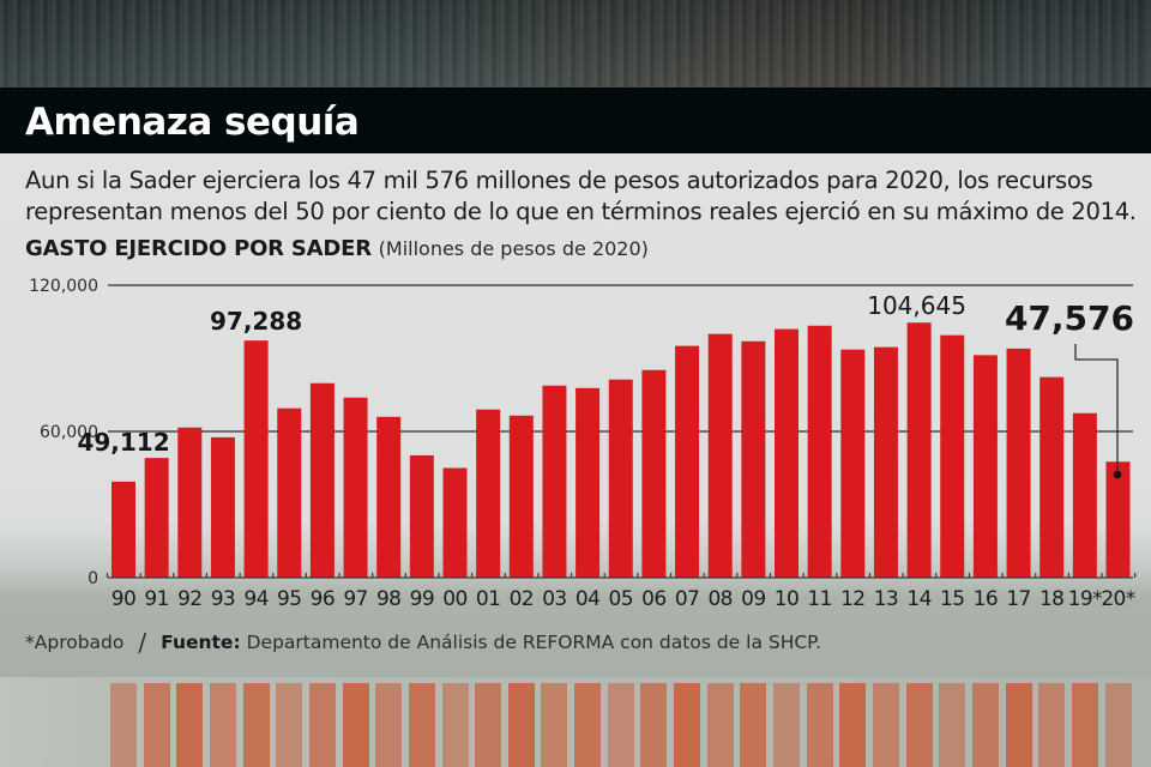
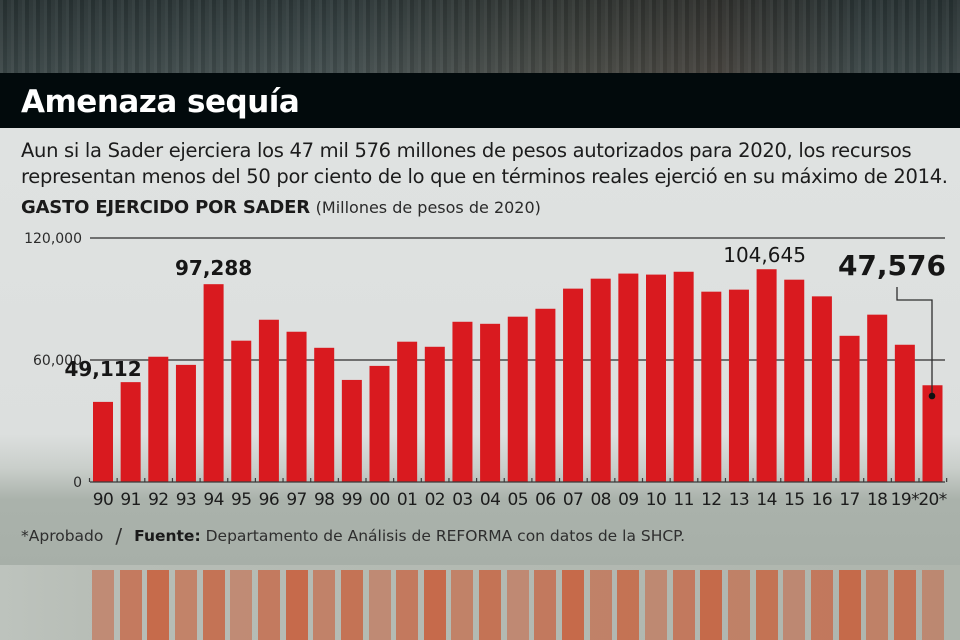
00: 45000 -> 57000
09: 97000 -> 102000
17: 94000 -> 72000
